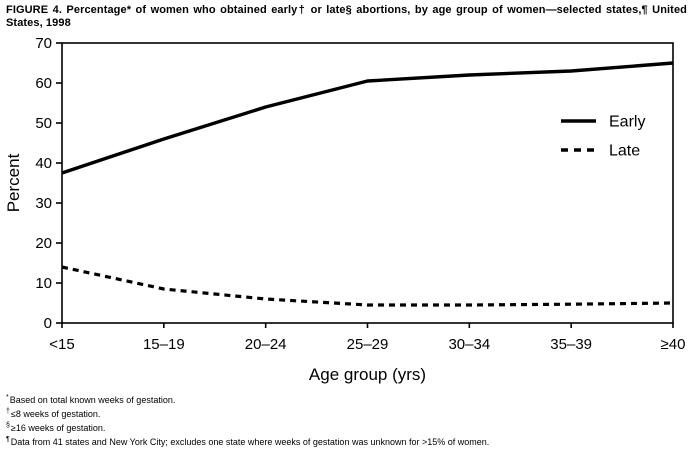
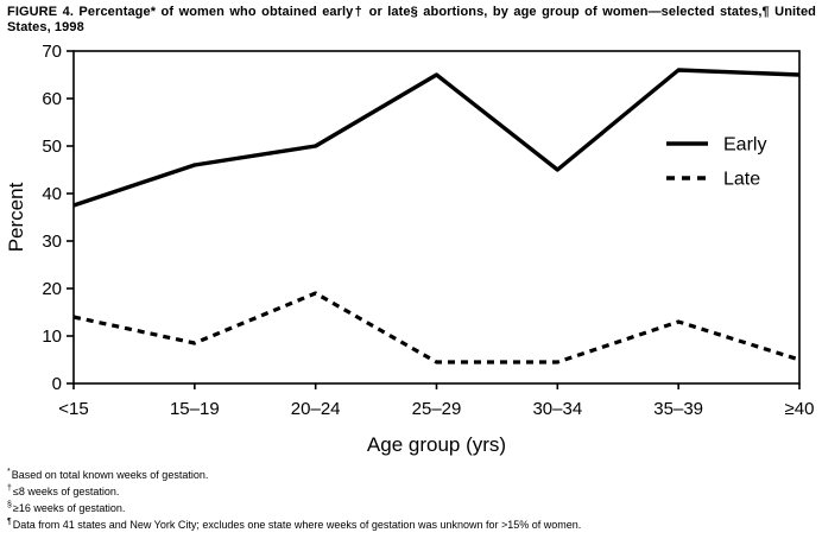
Early/20–24: 54 -> 50
Late/20–24: 6 -> 19
Early/25–29: 60 -> 65
Early/30–34: 62 -> 45
Early/35–39: 63 -> 66
Late/35–39: 5 -> 13
